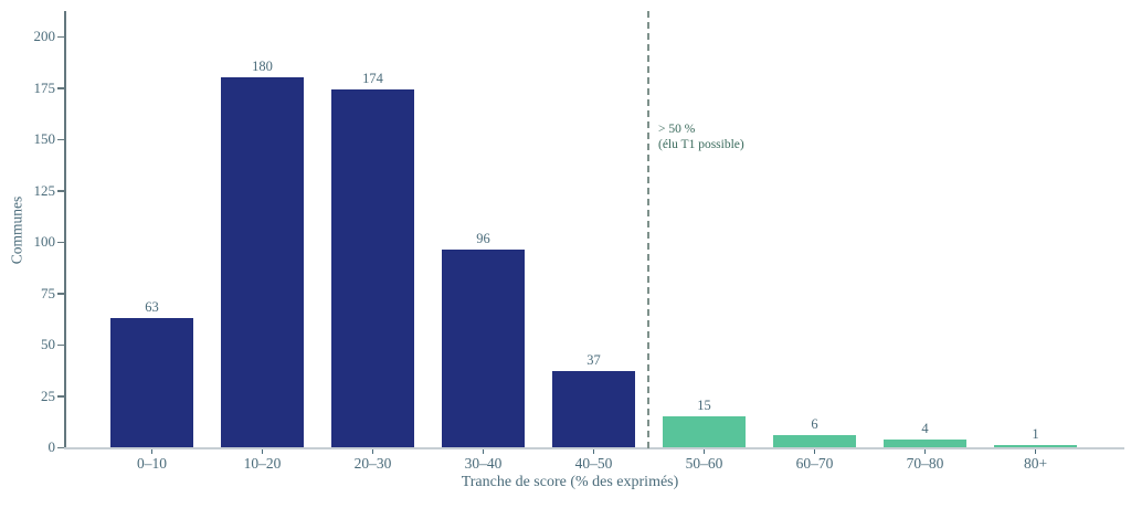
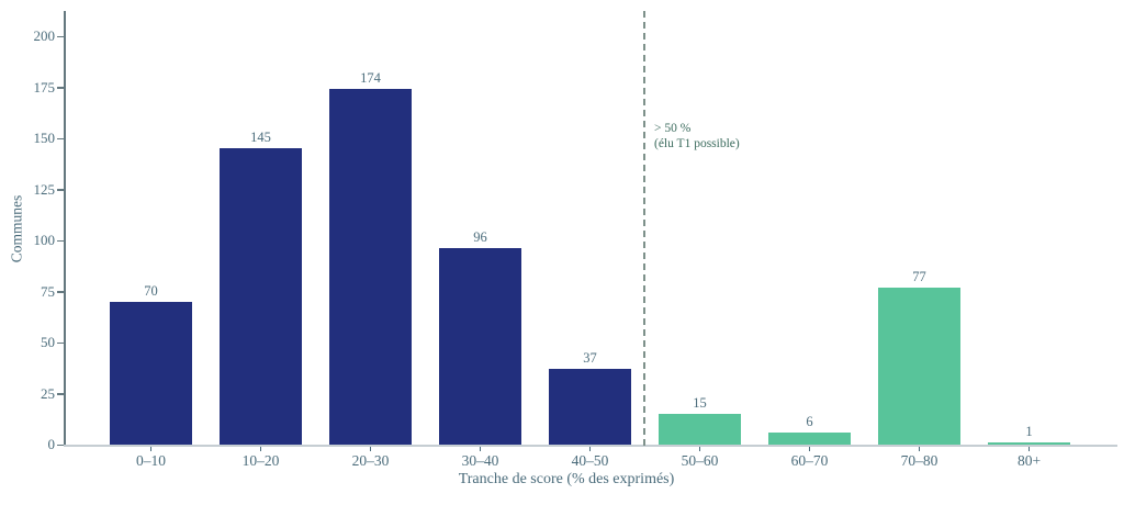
0–10: 63 -> 70
10–20: 180 -> 145
70–80: 4 -> 77
